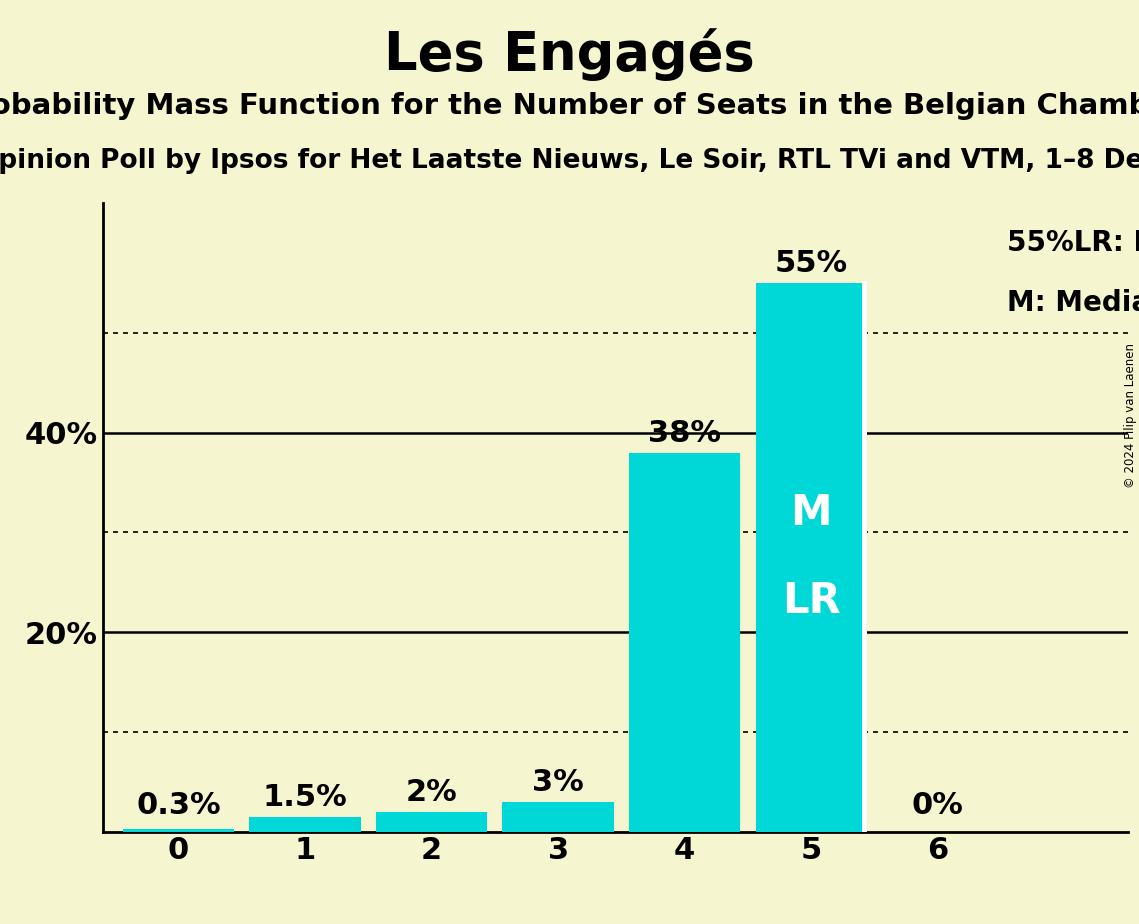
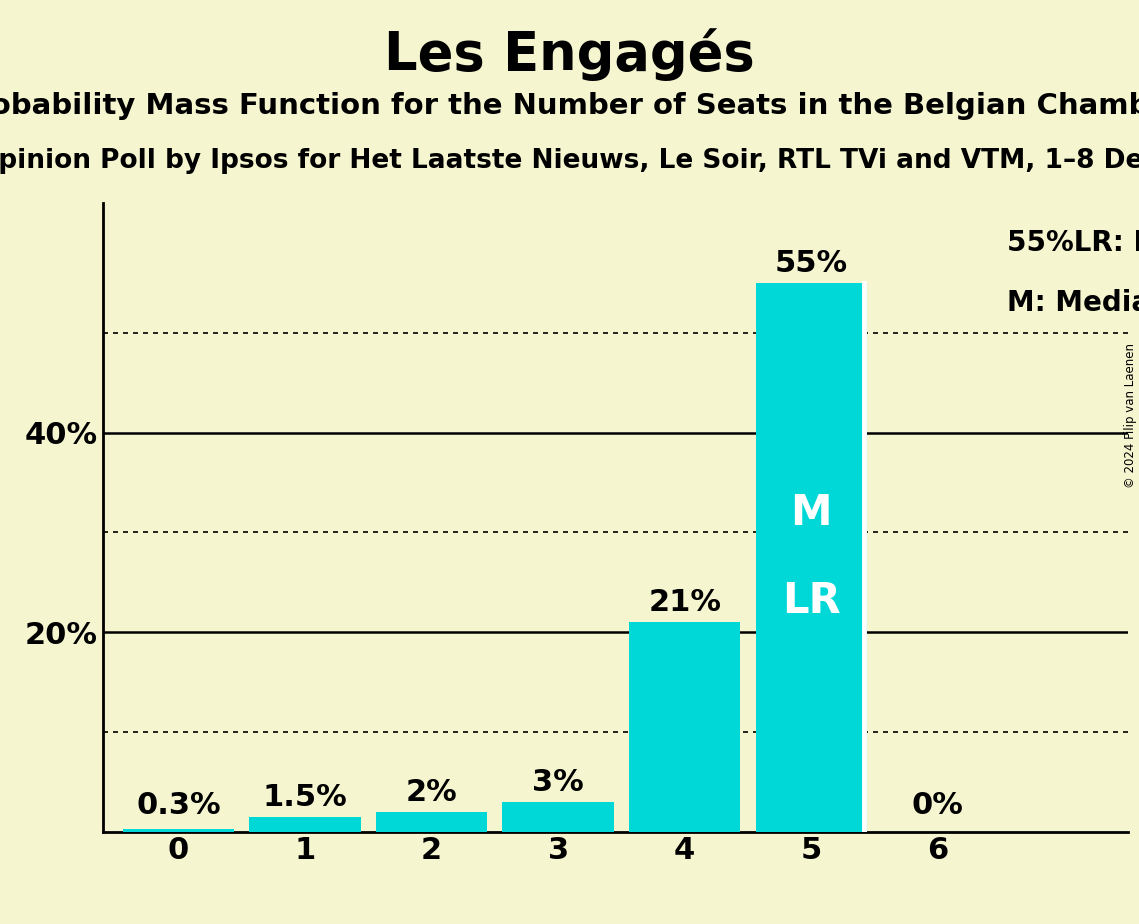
4: 38% -> 21%
